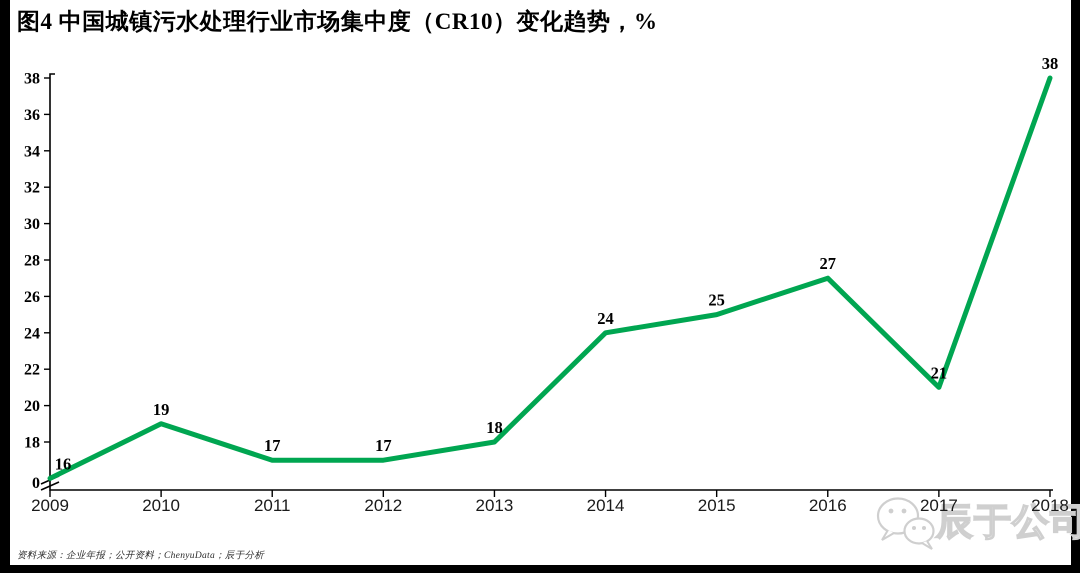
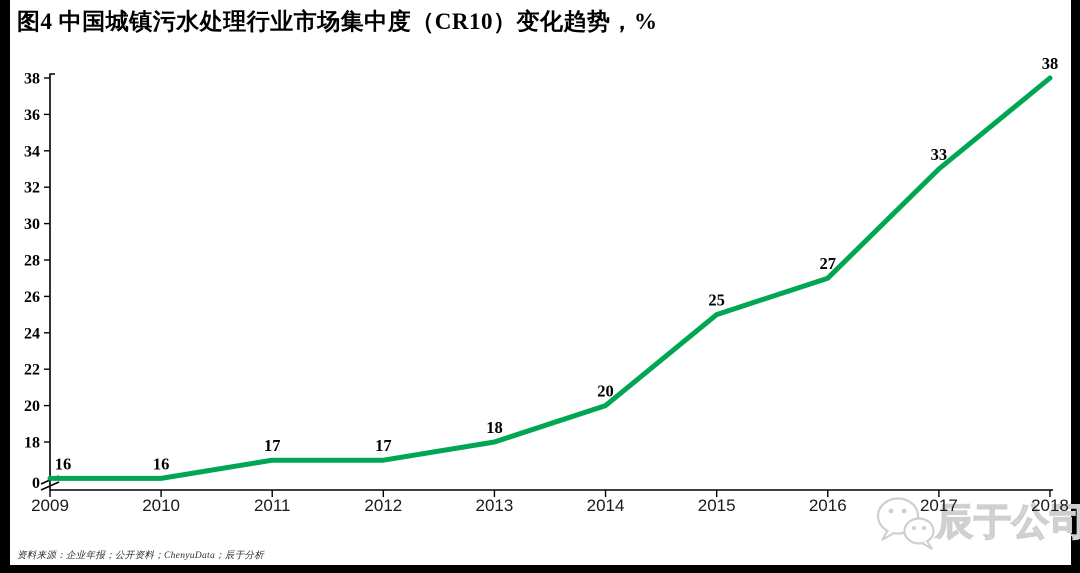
2010: 19 -> 16
2014: 24 -> 20
2017: 21 -> 33
